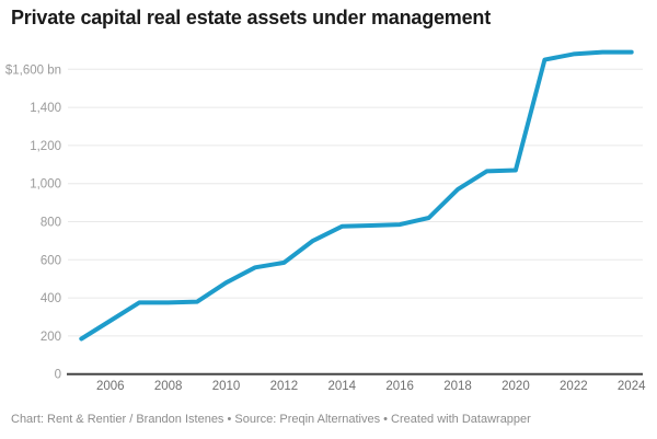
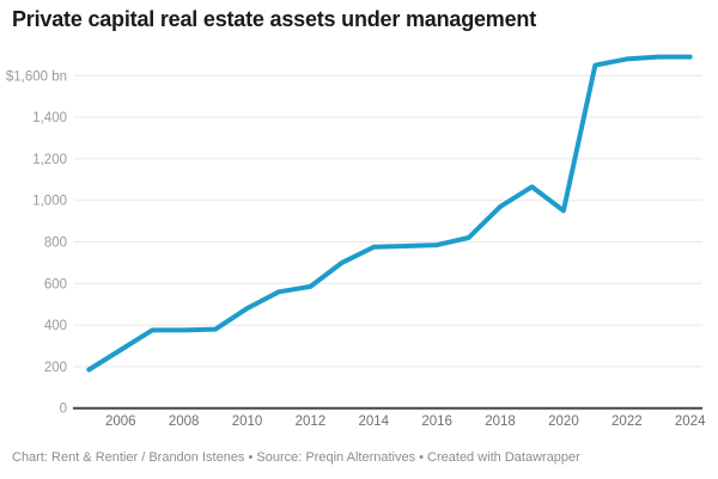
2020: 1070 -> 950
